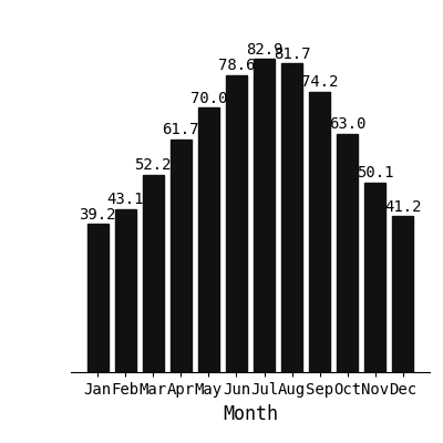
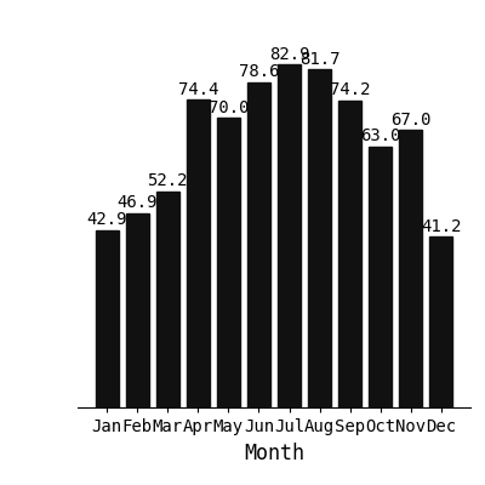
Jan: 39.2 -> 42.9
Feb: 43.1 -> 46.9
Apr: 61.7 -> 74.4
Nov: 50.1 -> 67.0
